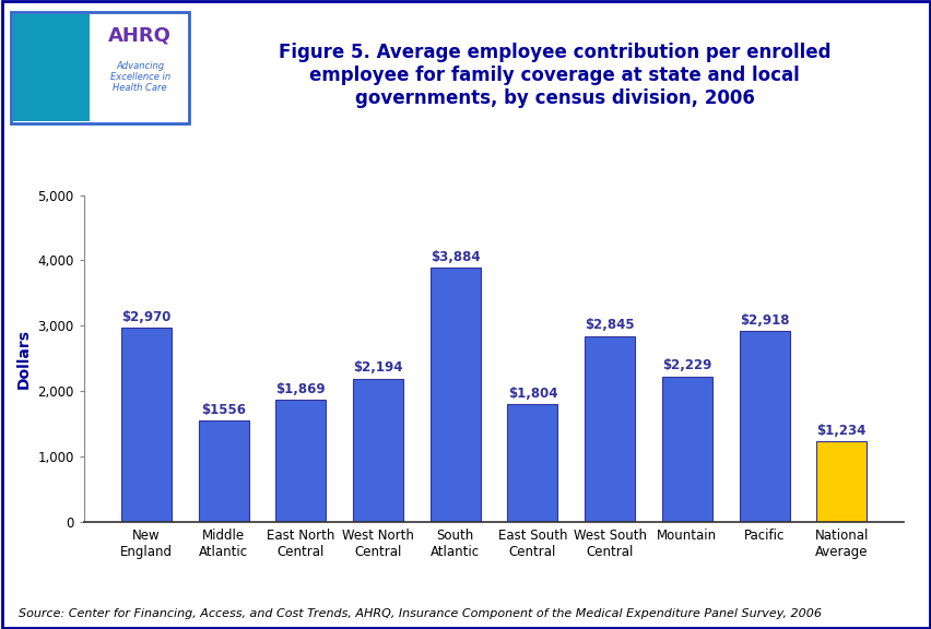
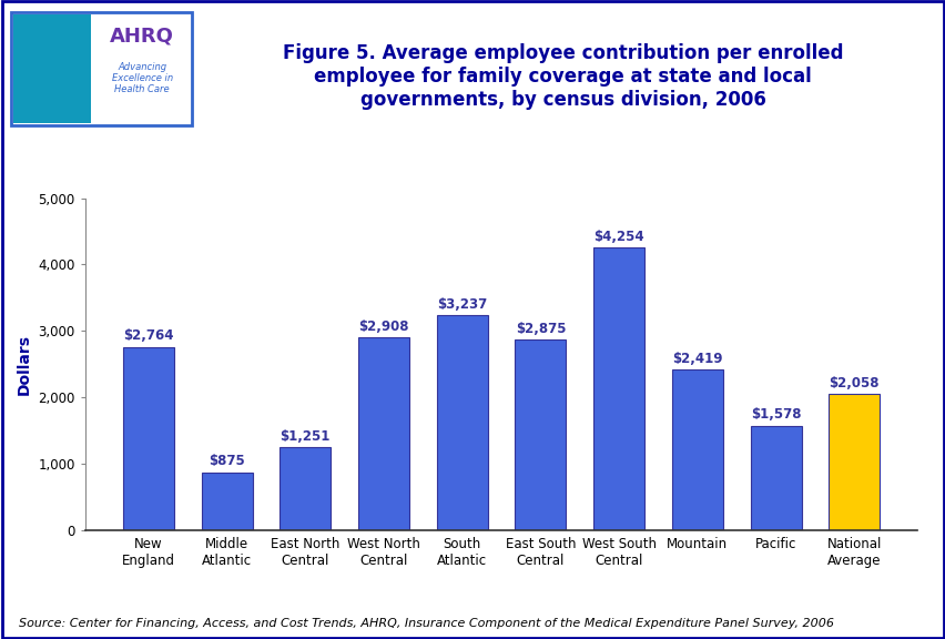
New England: $2,970 -> $2,764
Middle Atlantic: $1556 -> $875
East North Central: $1,869 -> $1,251
West North Central: $2,194 -> $2,908
South Atlantic: $3,884 -> $3,237
East South Central: $1,804 -> $2,875
West South Central: $2,845 -> $4,254
Mountain: $2,229 -> $2,419
Pacific: $2,918 -> $1,578
National Average: $1,234 -> $2,058
